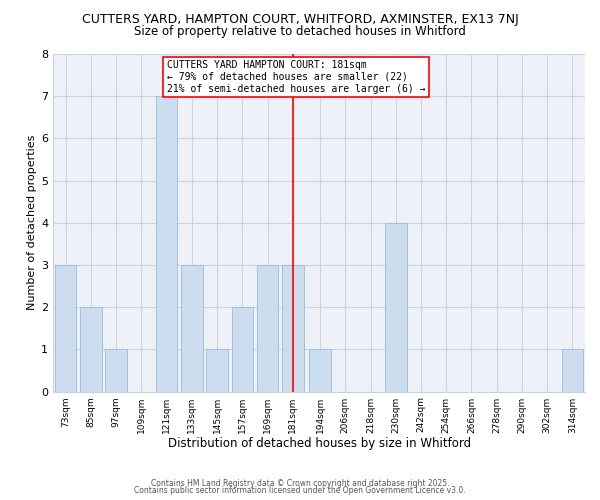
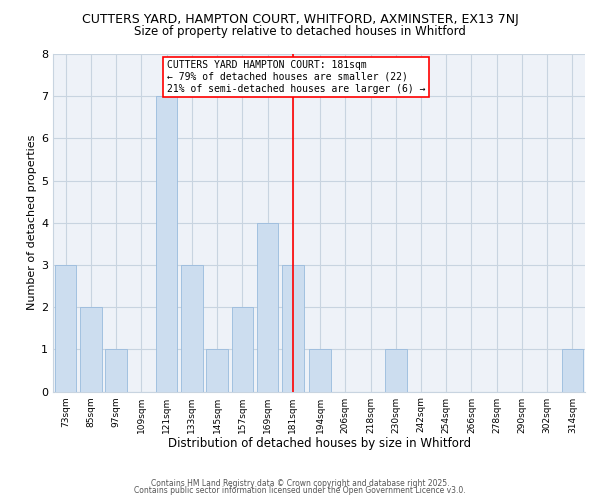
169sqm: 3 -> 4
230sqm: 4 -> 1
